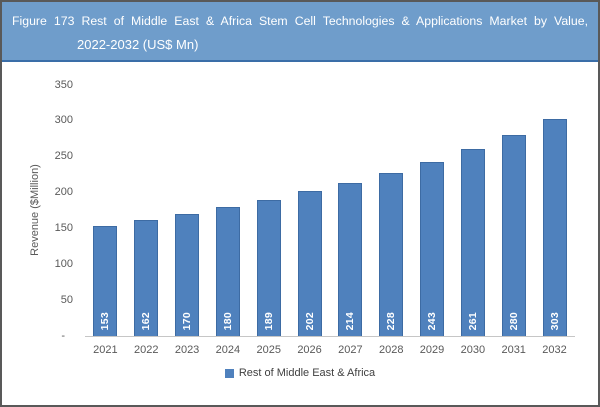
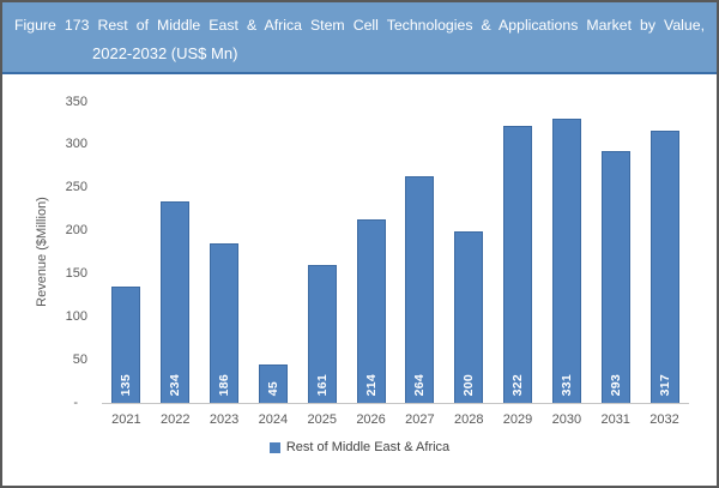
2021: 153 -> 135
2022: 162 -> 234
2023: 170 -> 186
2024: 180 -> 45
2025: 189 -> 161
2026: 202 -> 214
2027: 214 -> 264
2028: 228 -> 200
2029: 243 -> 322
2030: 261 -> 331
2031: 280 -> 293
2032: 303 -> 317
